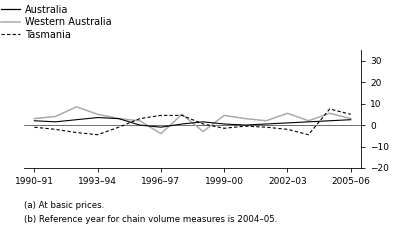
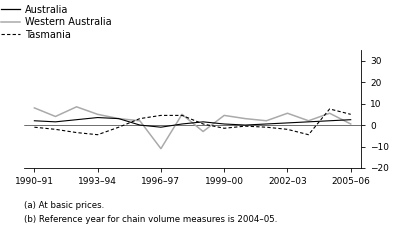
Western Australia/1990–91: 3.0 -> 8.0
Western Australia/1996–97: -4.0 -> -11.0
Western Australia/2005–06: 3.0 -> 0.5
